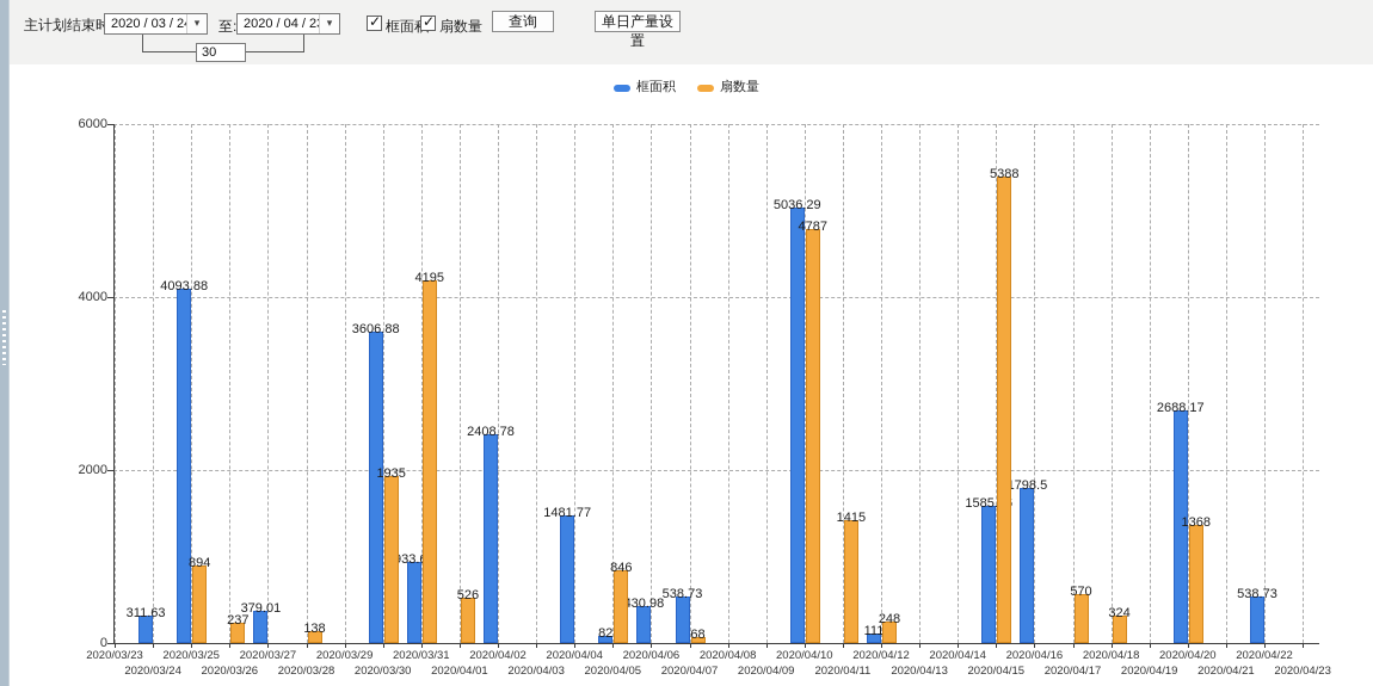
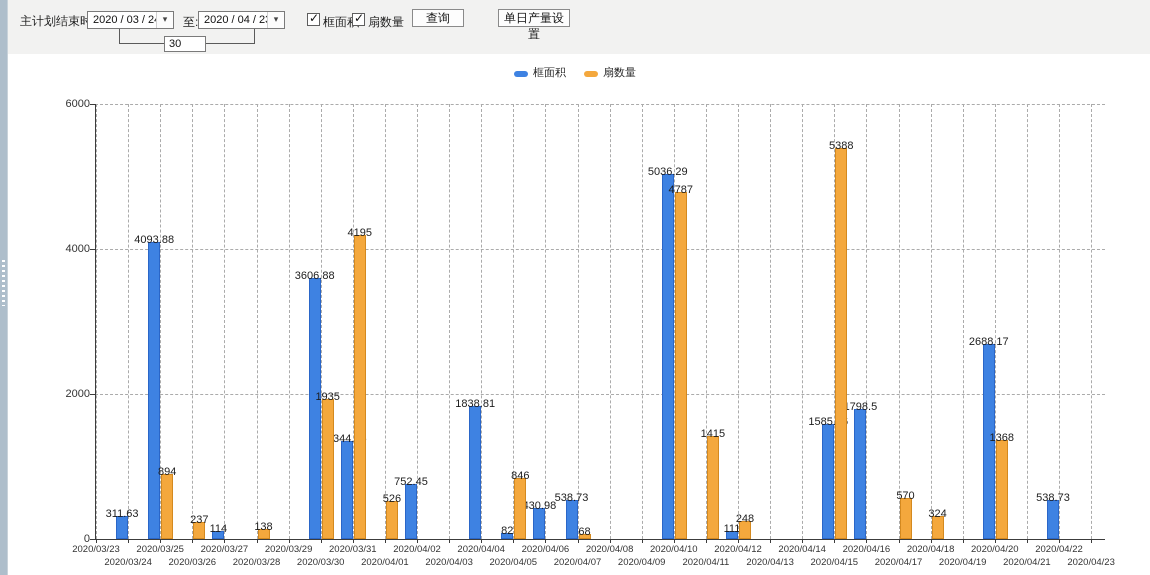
框面积/2020/03/27: 379.01 -> 114
框面积/2020/03/31: 933.66 -> 1344.95
框面积/2020/04/02: 2408.78 -> 752.45
框面积/2020/04/04: 1481.77 -> 1838.81
